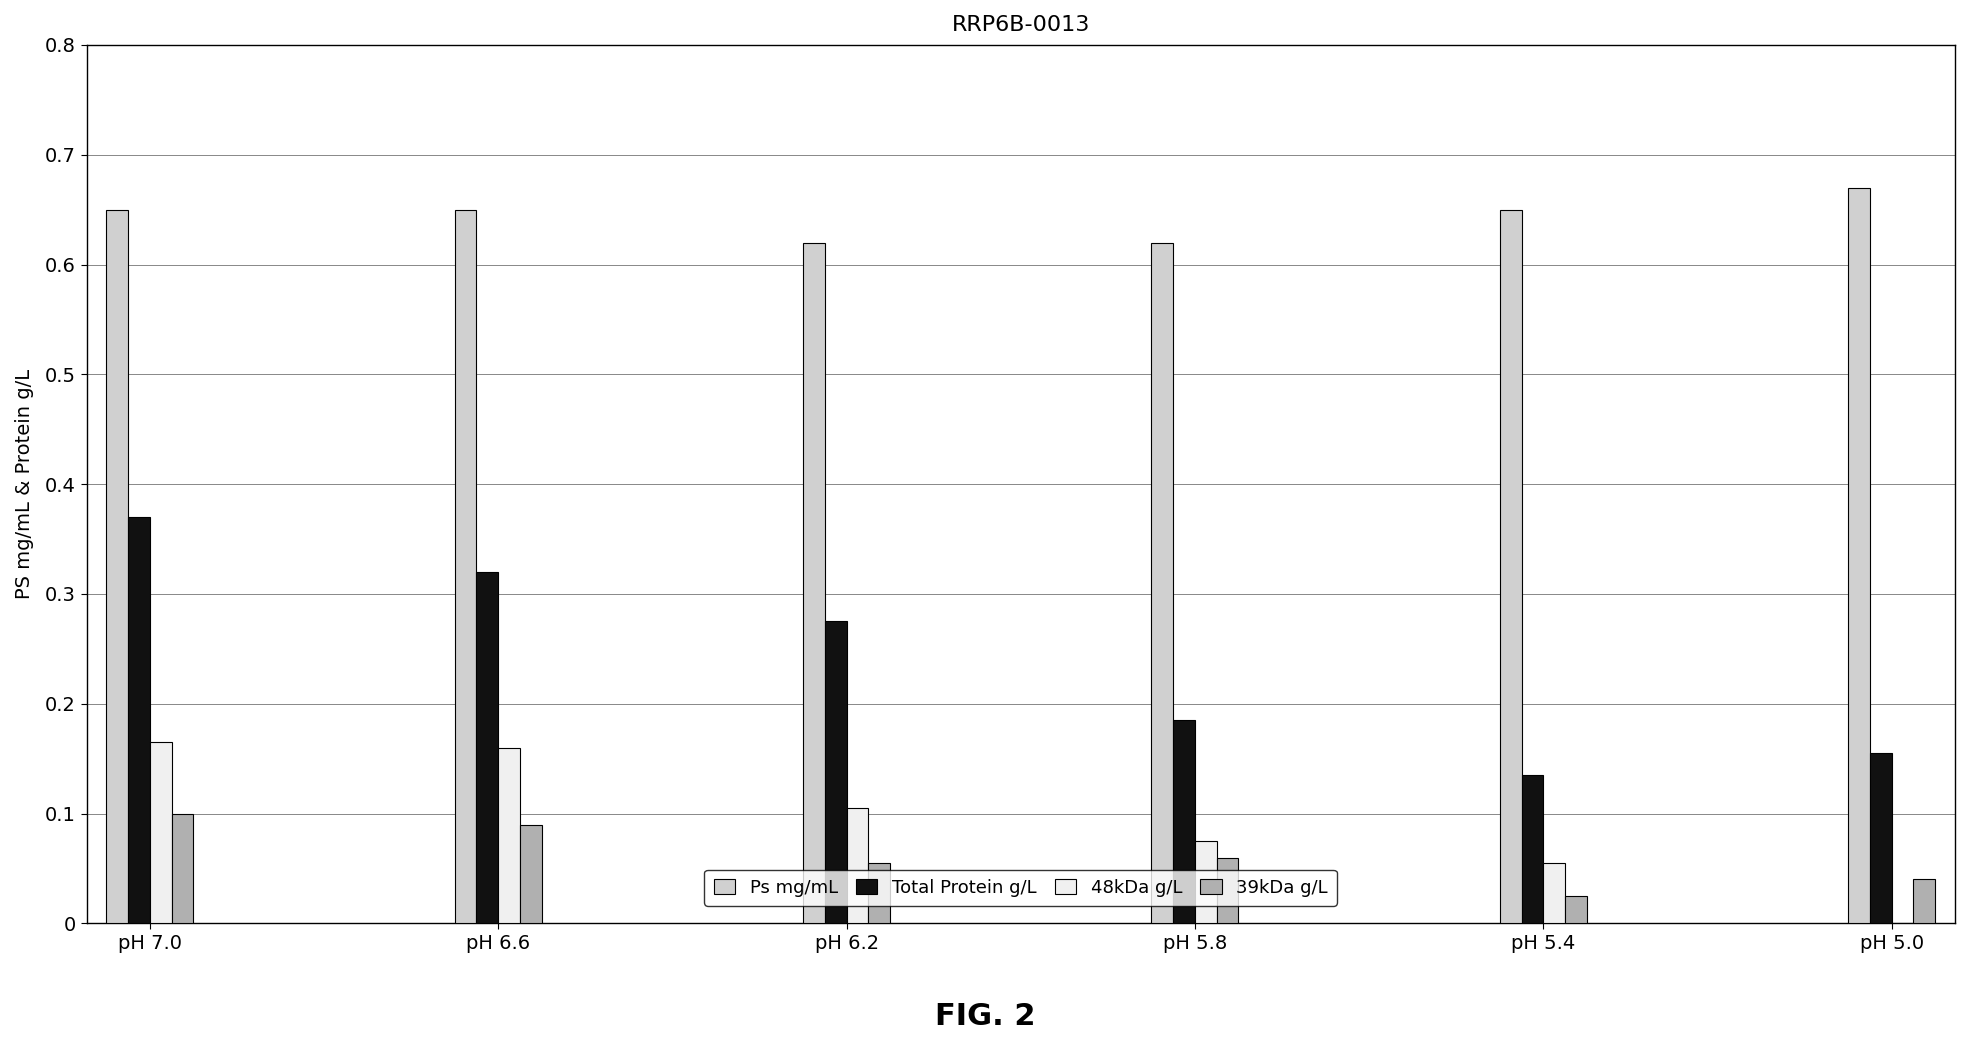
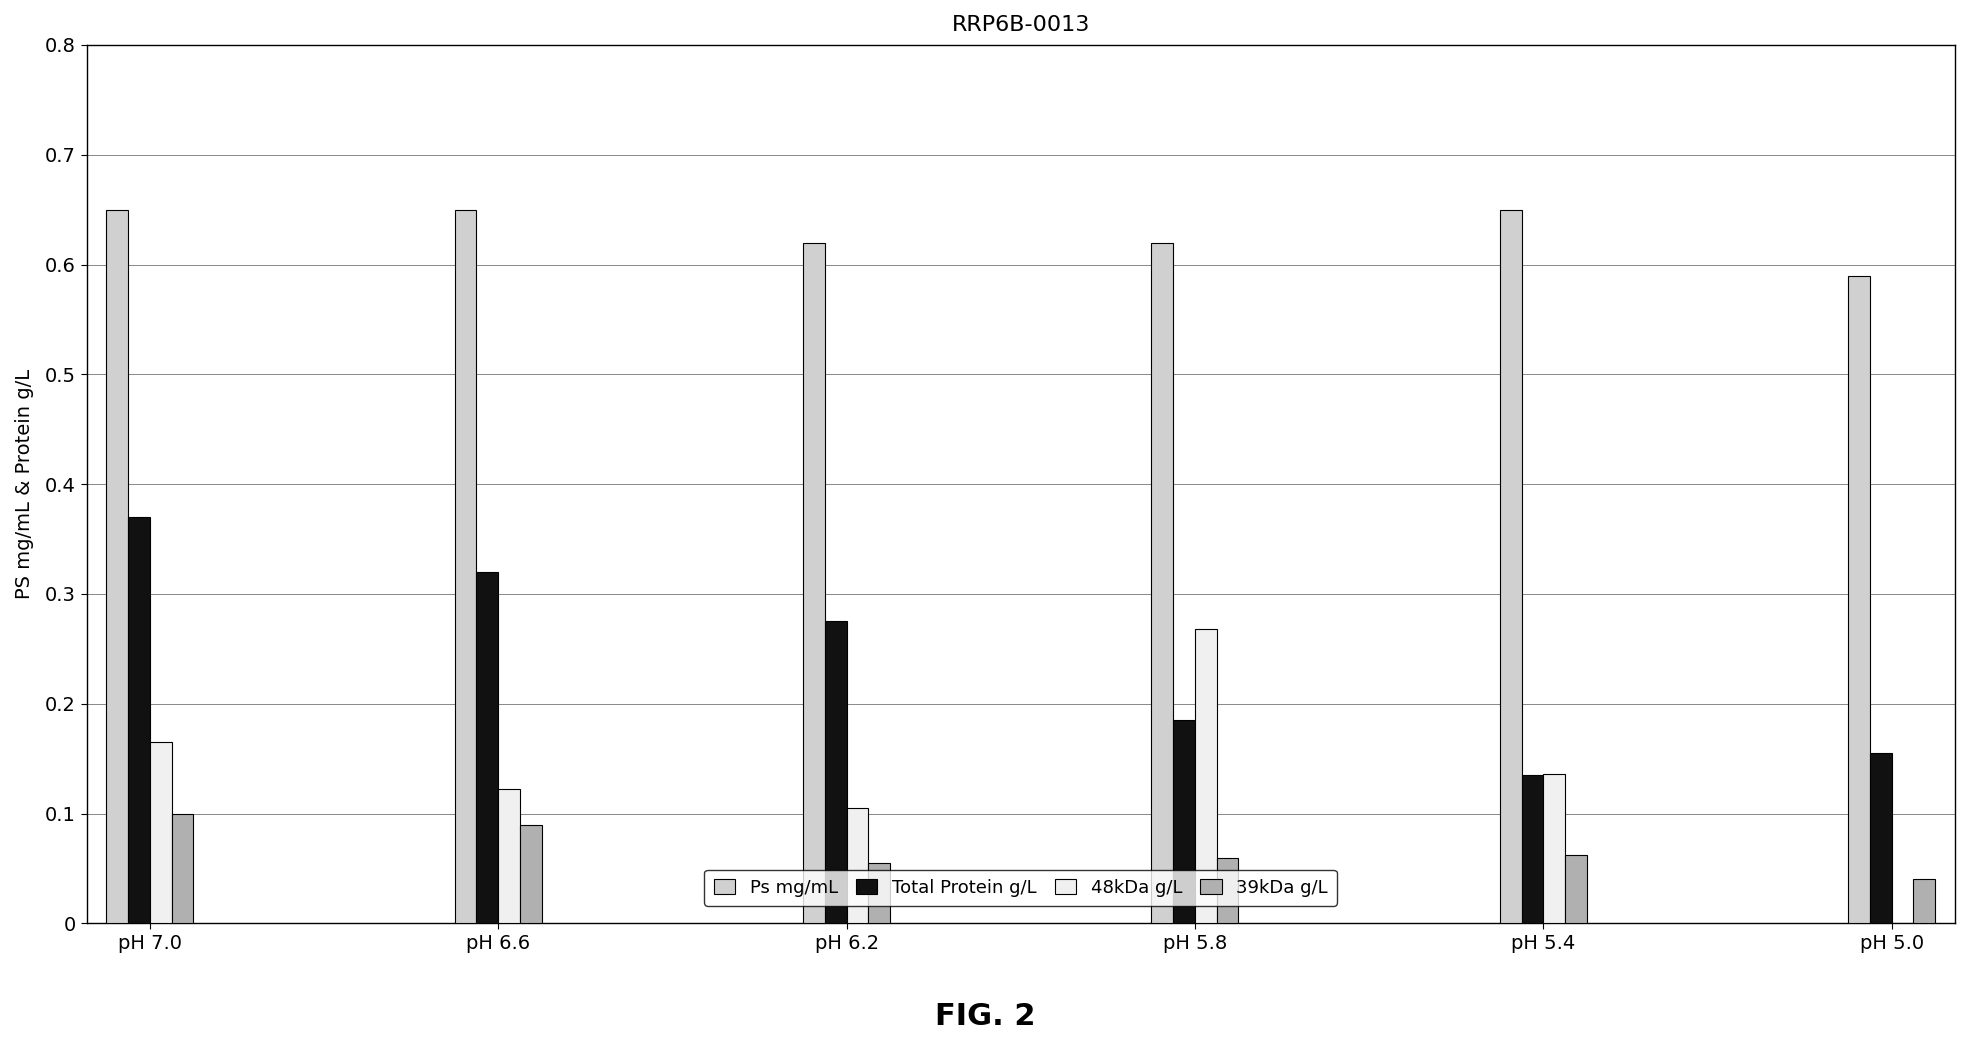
48kDa g/L/pH 6.6: 0.160 -> 0.122
48kDa g/L/pH 5.8: 0.075 -> 0.268
48kDa g/L/pH 5.4: 0.055 -> 0.136
39kDa g/L/pH 5.4: 0.025 -> 0.062
Ps mg/mL/pH 5.0: 0.67 -> 0.59
